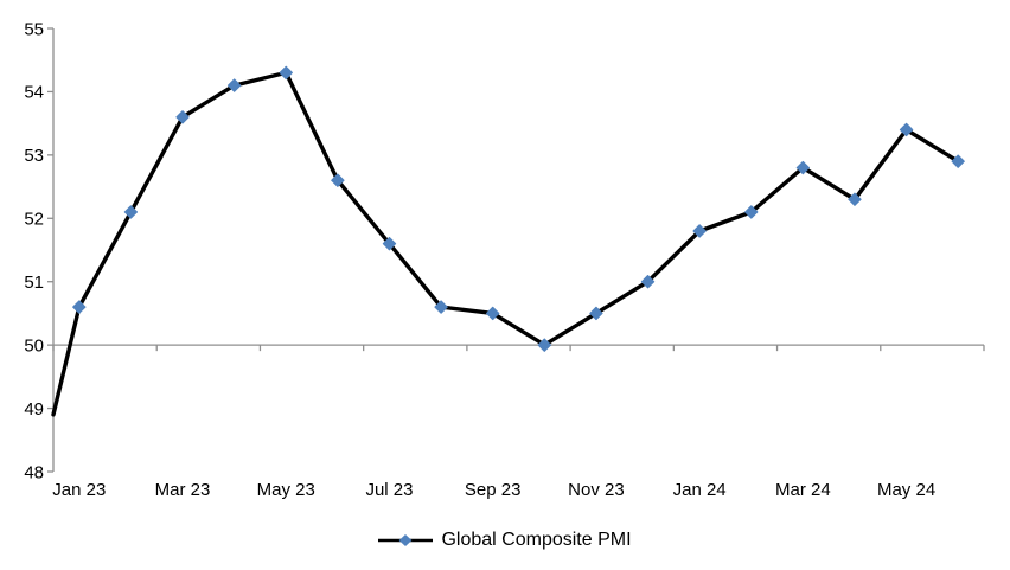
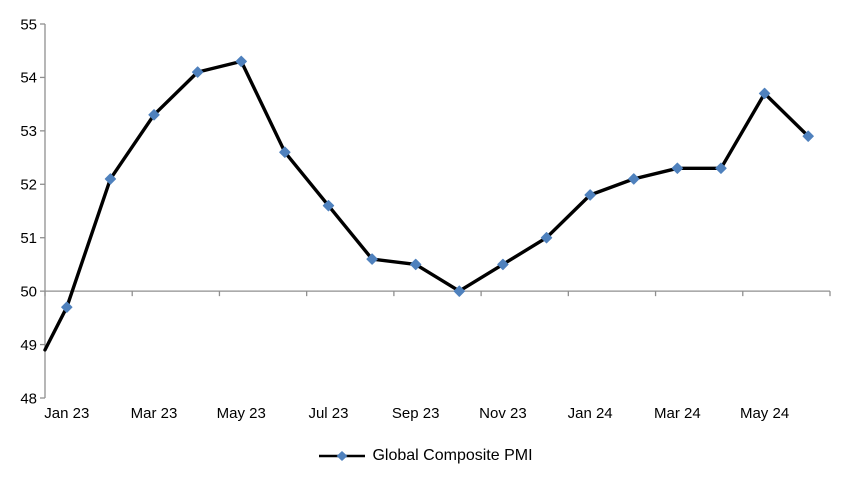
Jan 23: 50.6 -> 49.7
Mar 23: 53.6 -> 53.3
Mar 24: 52.8 -> 52.3
May 24: 53.4 -> 53.7
